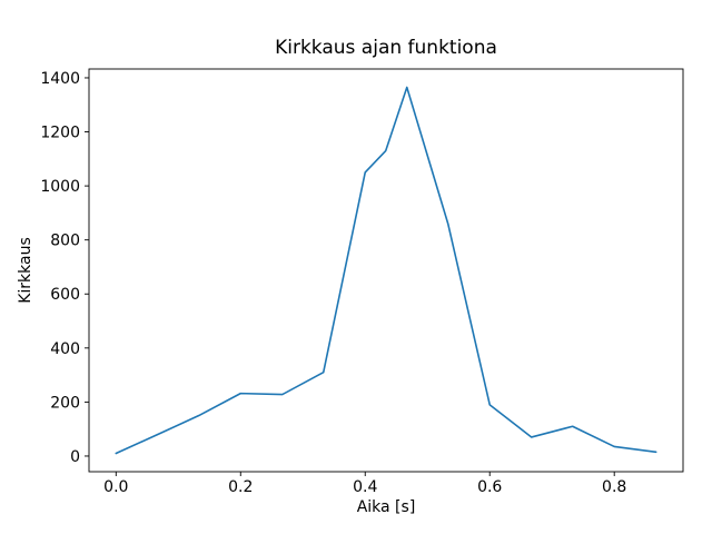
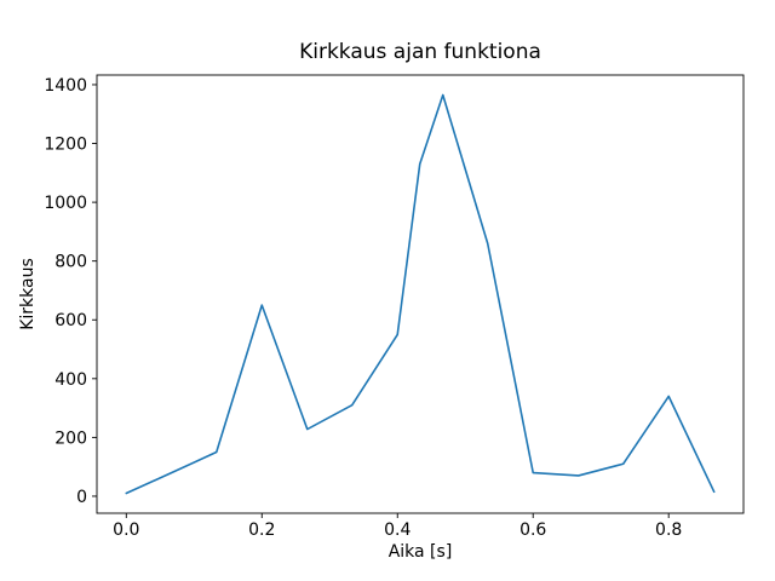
0.2: 230 -> 650
0.4: 1050 -> 550
0.6: 190 -> 80
0.8: 40 -> 340
